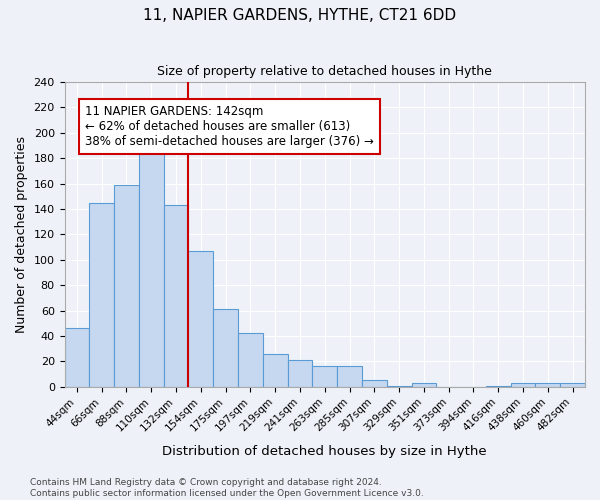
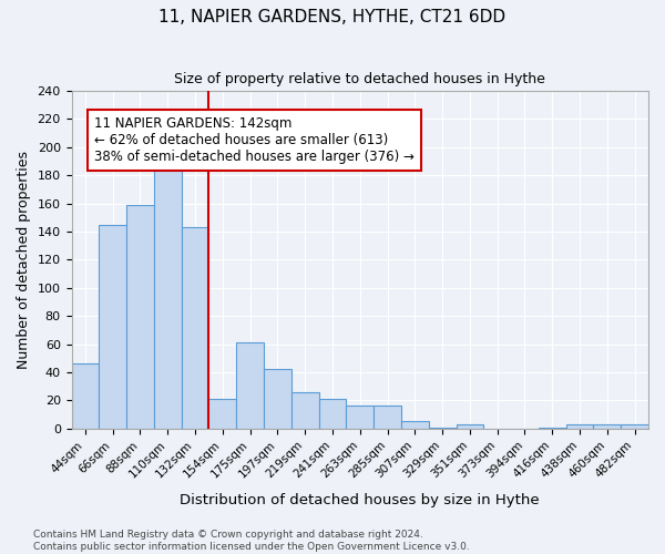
154sqm: 107 -> 21
